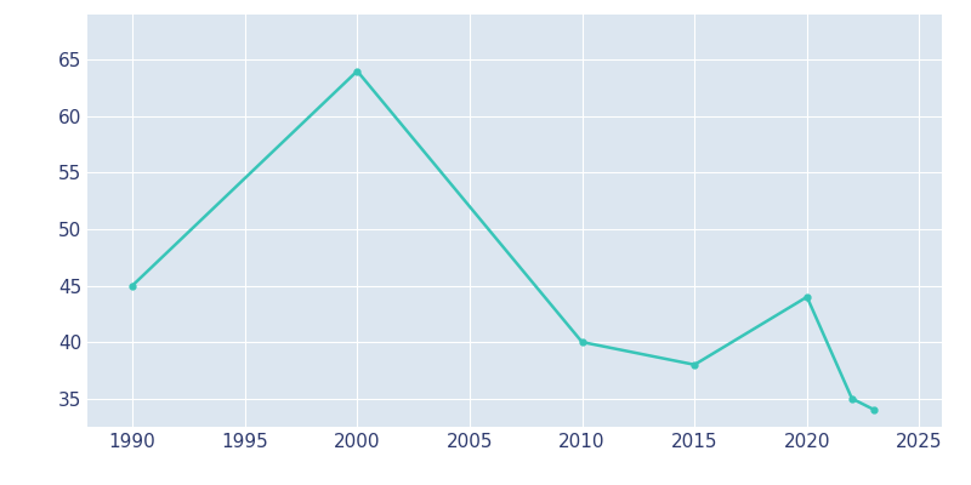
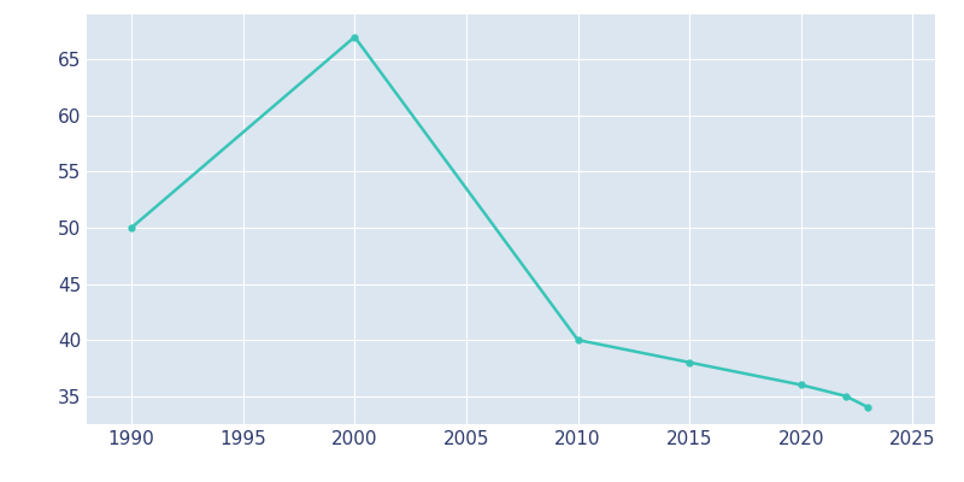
1990: 45 -> 50
2000: 64 -> 67
2020: 44 -> 36
